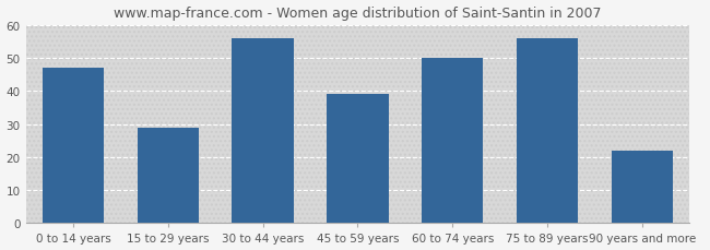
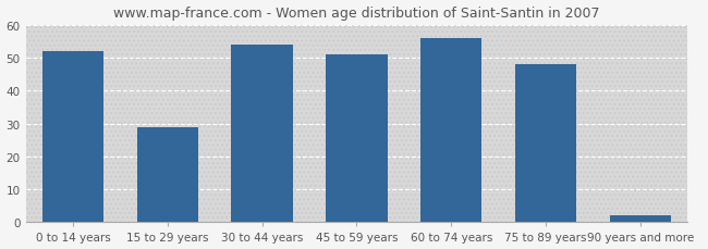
0 to 14 years: 47 -> 52
30 to 44 years: 56 -> 54
45 to 59 years: 39 -> 51
60 to 74 years: 50 -> 56
75 to 89 years: 56 -> 48
90 years and more: 22 -> 2
